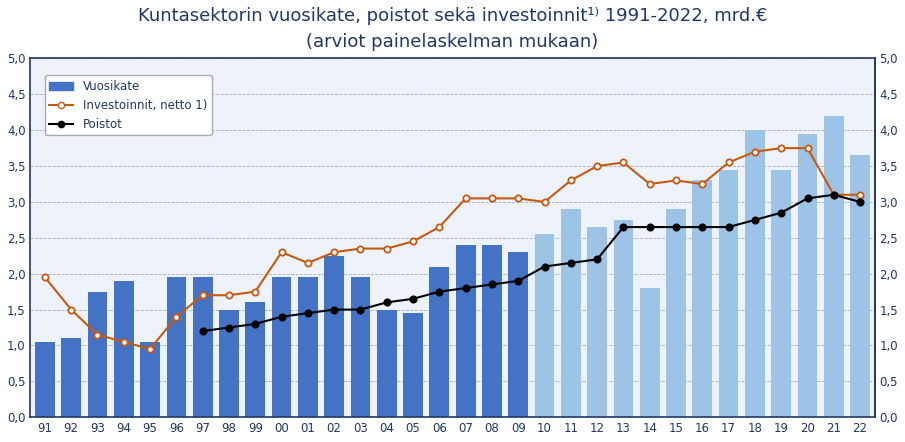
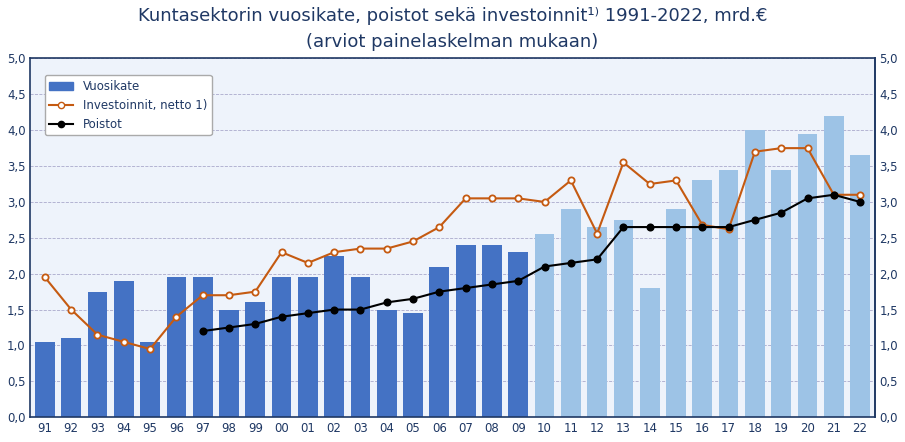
Investoinnit, netto 1)/12: 3,50 -> 2,56
Investoinnit, netto 1)/16: 3,25 -> 2,68
Investoinnit, netto 1)/17: 3,55 -> 2,62
